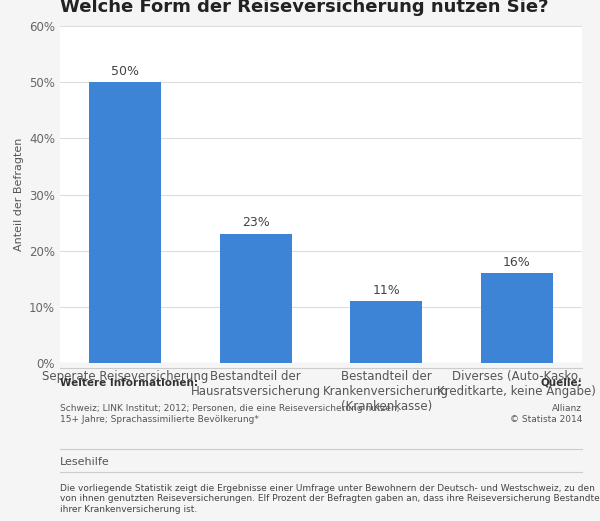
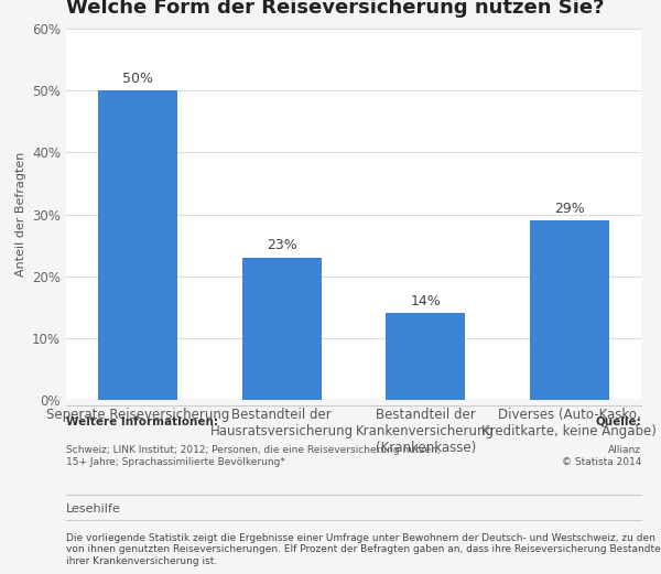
Bestandteil der Krankenversicherung (Krankenkasse): 11% -> 14%
Diverses (Auto-Kasko, Kreditkarte, keine Angabe): 16% -> 29%
